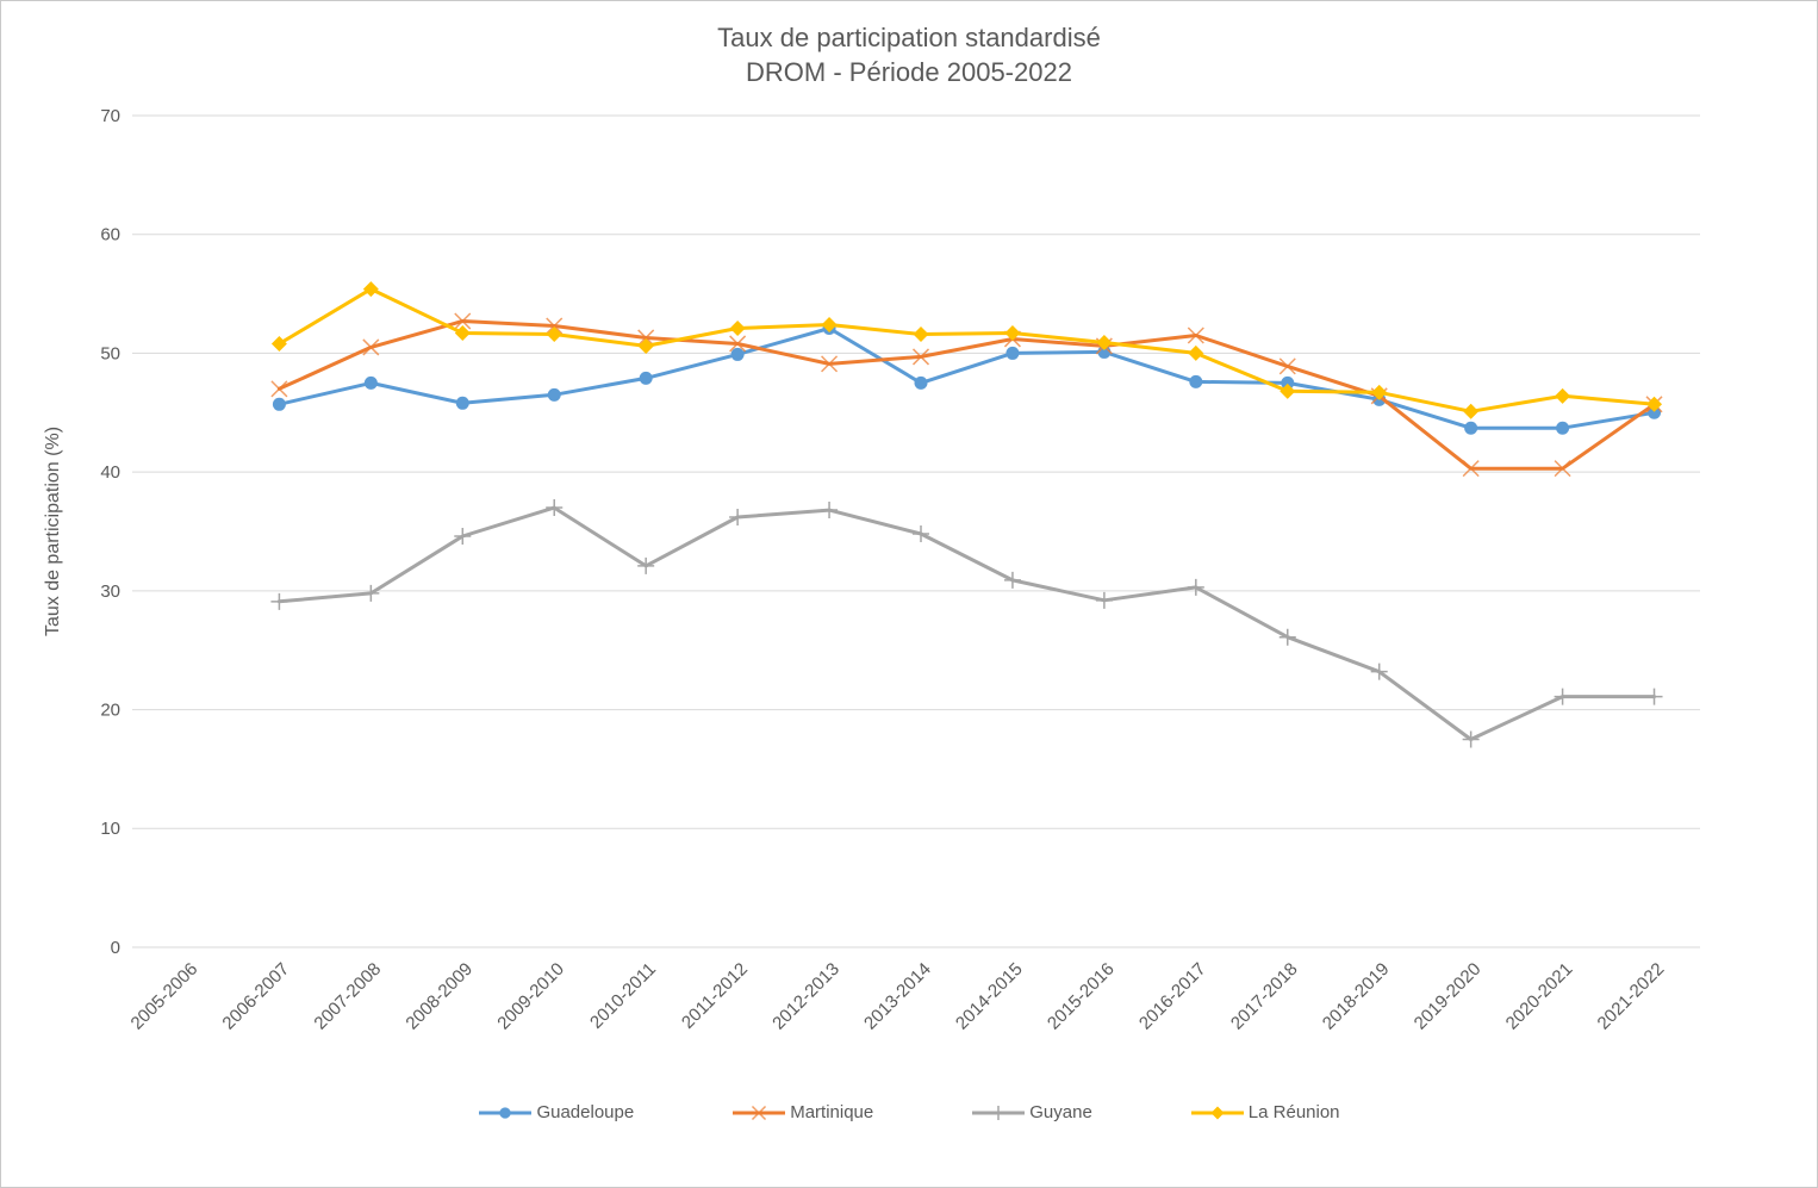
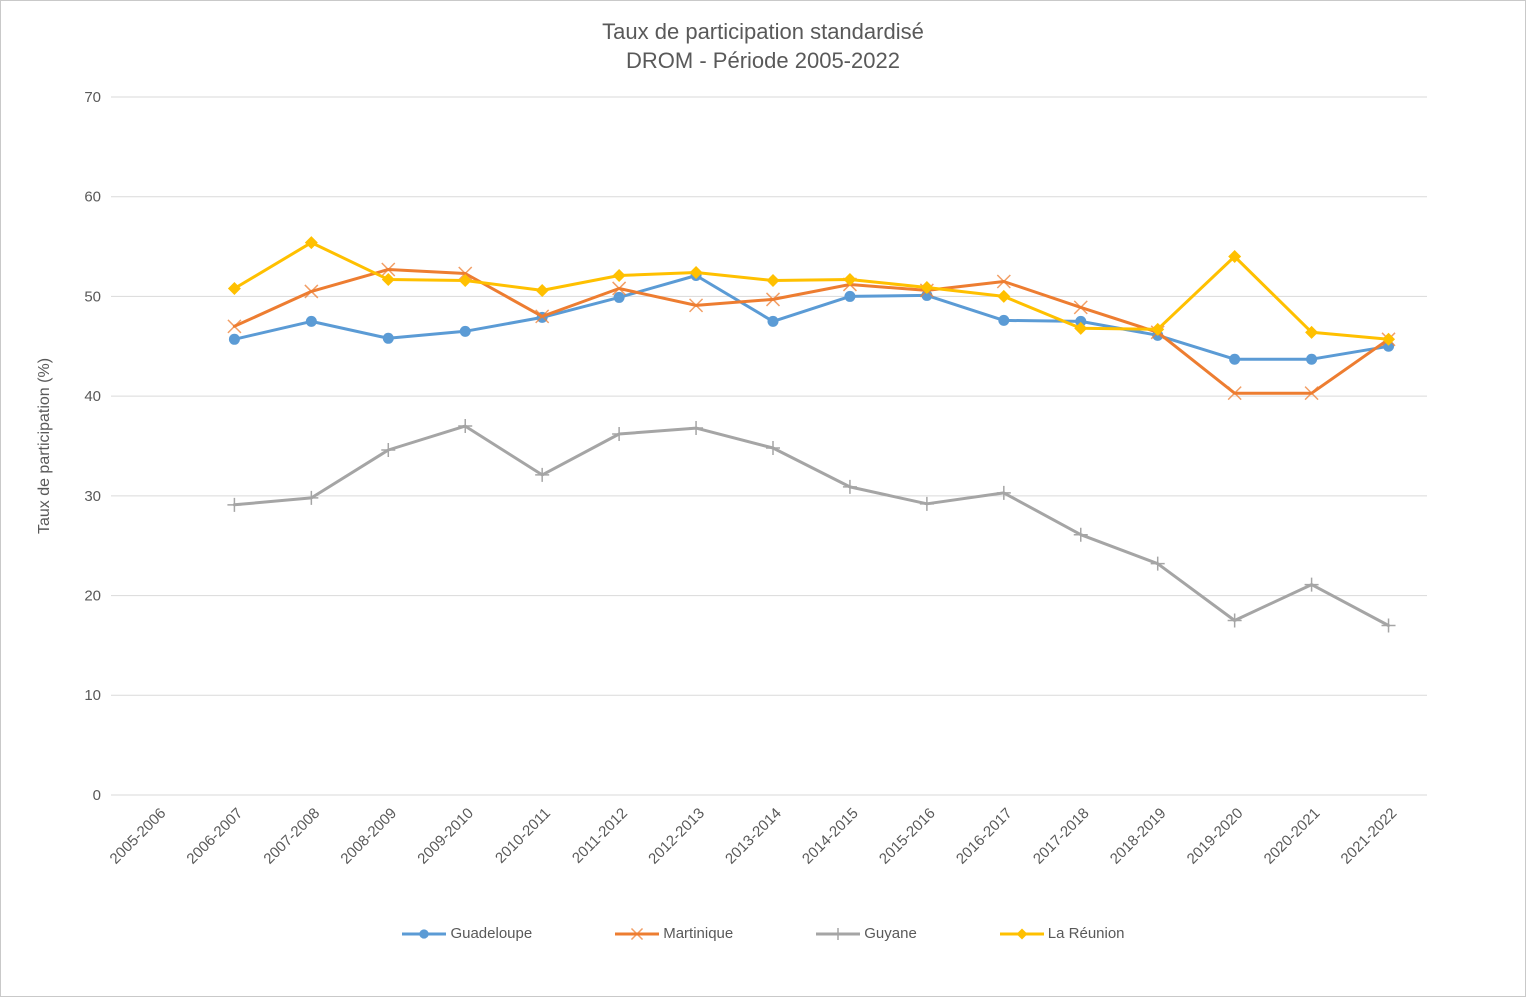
Martinique/2010-2011: 51 -> 48
La Réunion/2019-2020: 45 -> 54
Guyane/2021-2022: 21 -> 17
